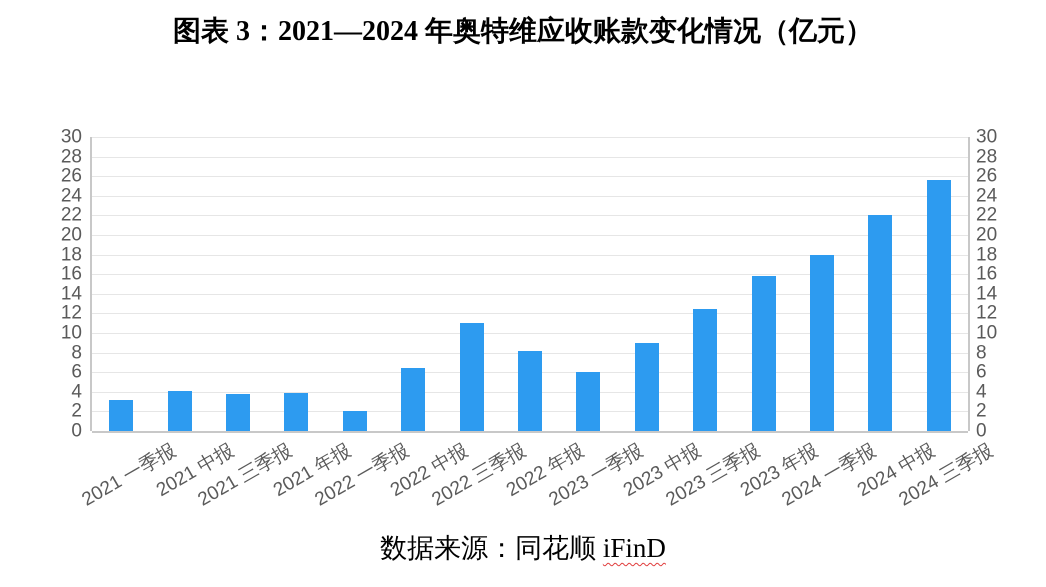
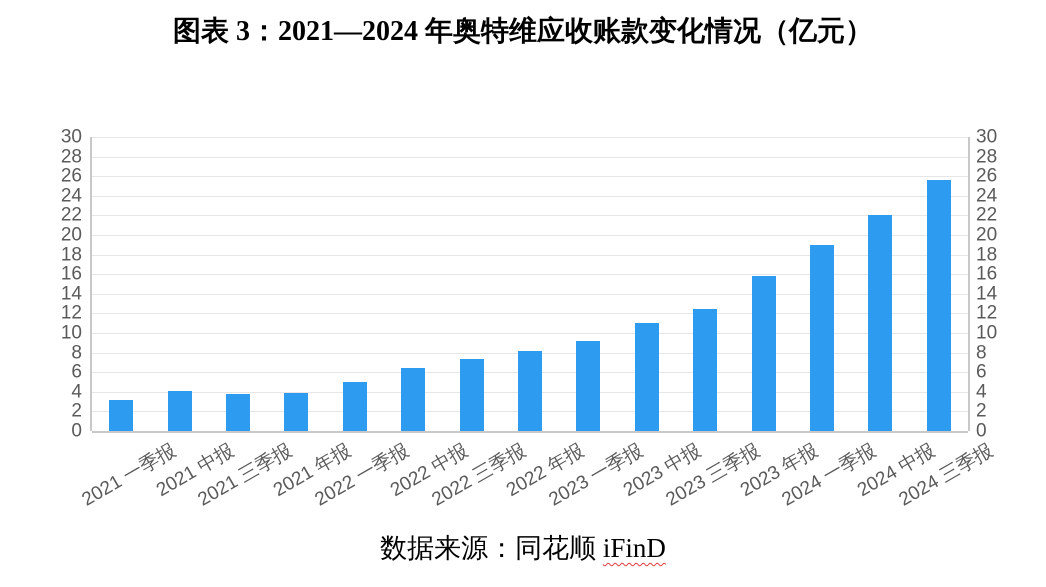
2022 一季报: 2 -> 5
2022 三季报: 11 -> 7
2023 一季报: 6 -> 9
2023 中报: 9 -> 11
2024 一季报: 18 -> 19
